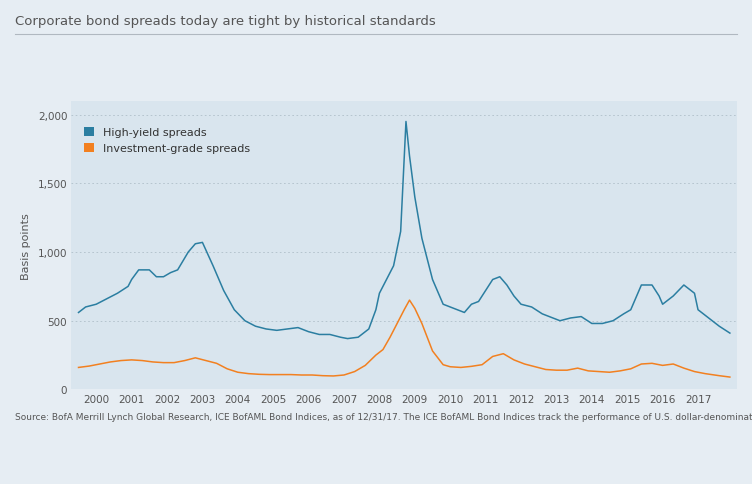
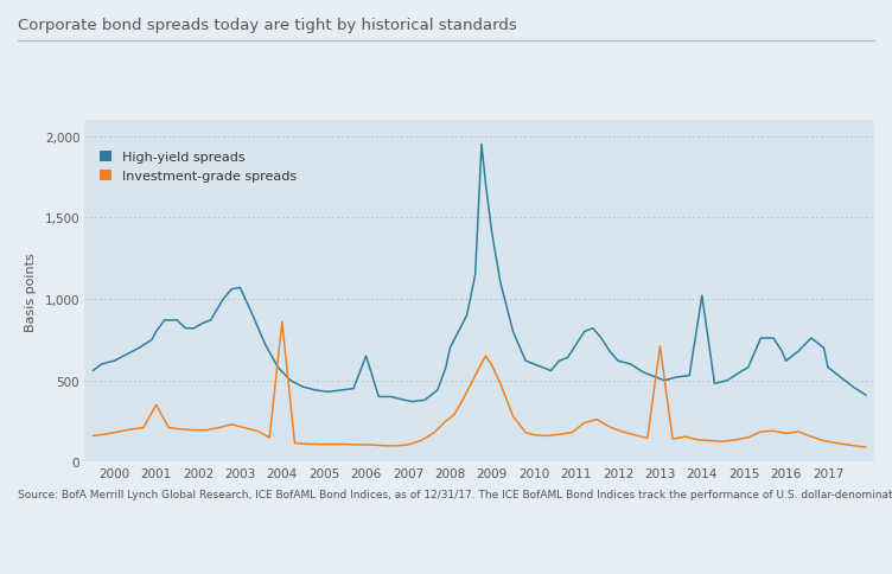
Investment-grade spreads/2001: 220 -> 350
Investment-grade spreads/2004: 120 -> 860
High-yield spreads/2006: 420 -> 650
Investment-grade spreads/2013: 140 -> 710
High-yield spreads/2014: 480 -> 1,020
